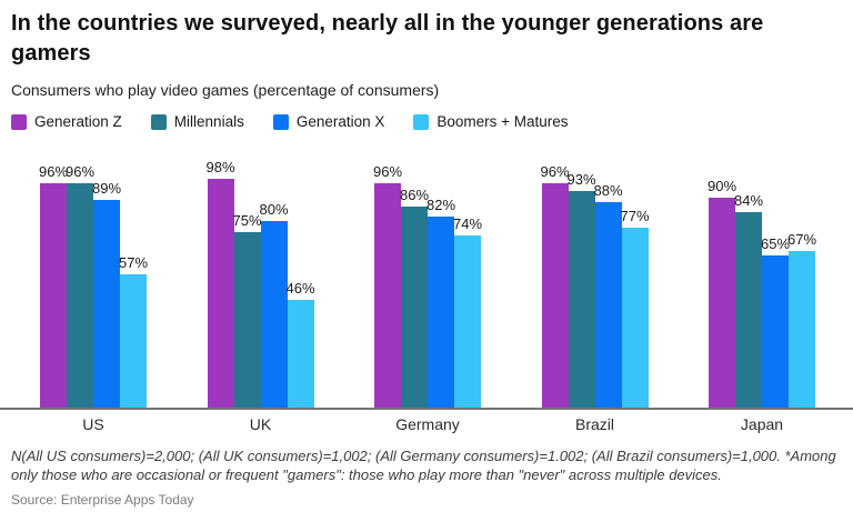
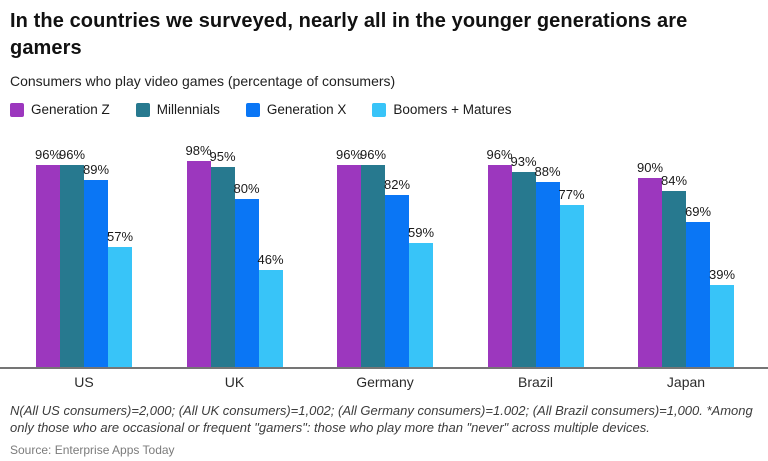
Millennials/UK: 75% -> 95%
Millennials/Germany: 86% -> 96%
Boomers + Matures/Germany: 74% -> 59%
Generation X/Japan: 65% -> 69%
Boomers + Matures/Japan: 67% -> 39%
